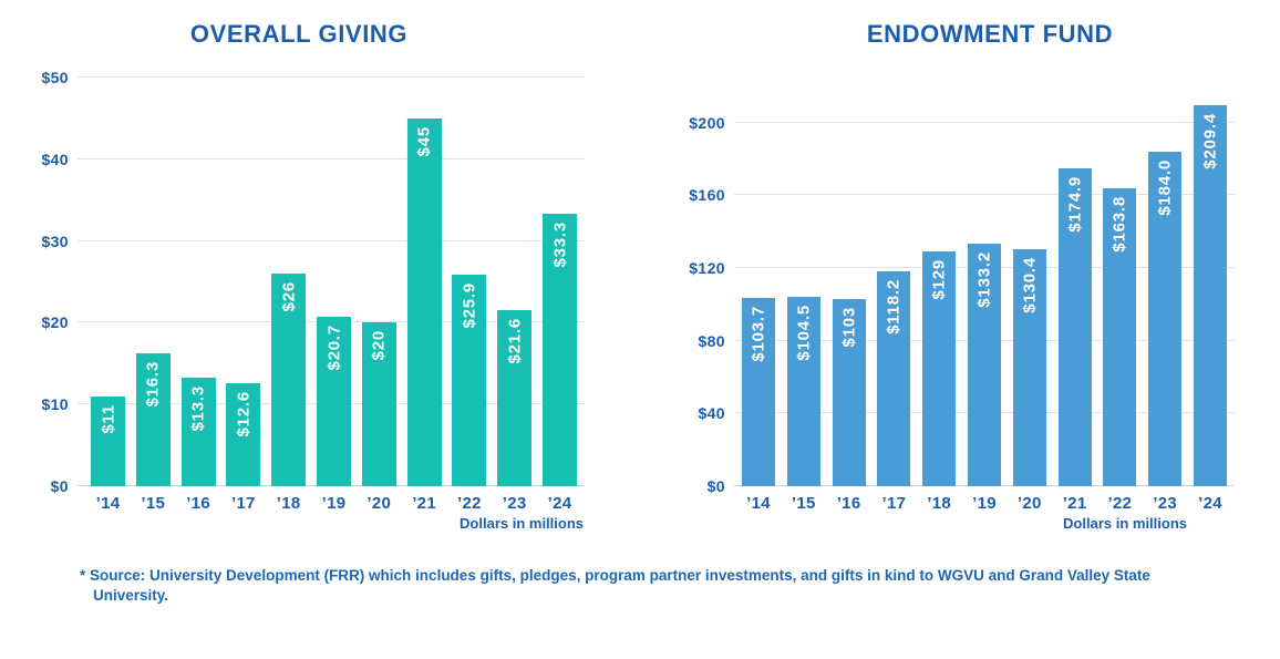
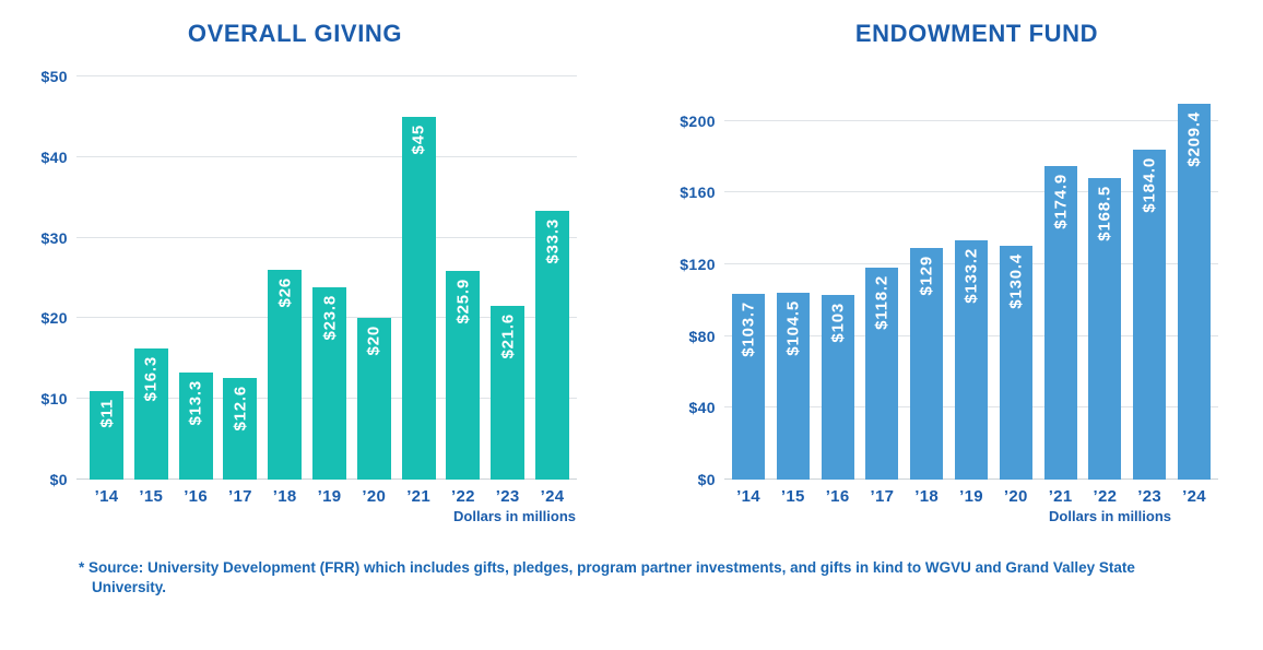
OVERALL GIVING/’19: $20.7 -> $23.8
ENDOWMENT FUND/’22: $163.8 -> $168.5
